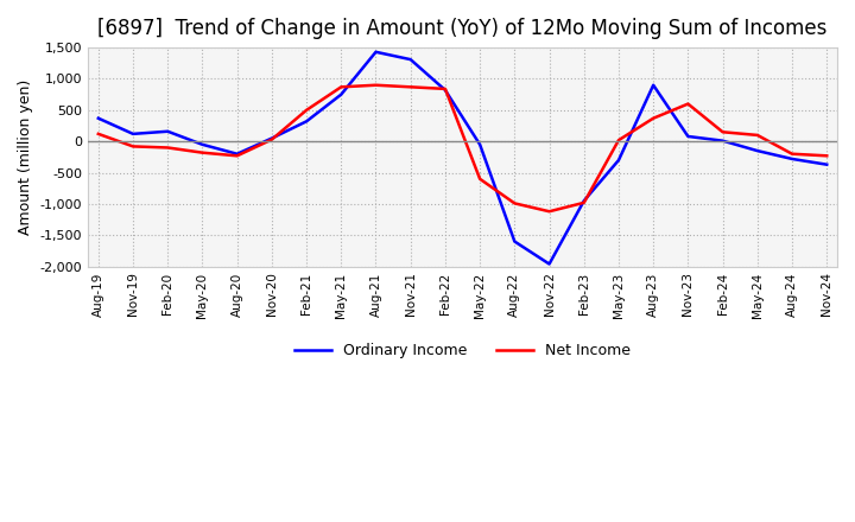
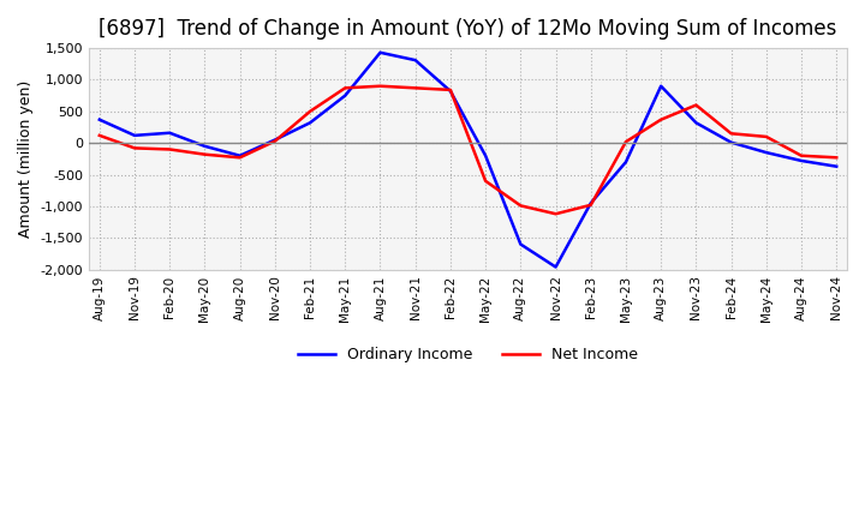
Ordinary Income/May-22: -50 -> -200
Ordinary Income/Nov-23: 80 -> 320
